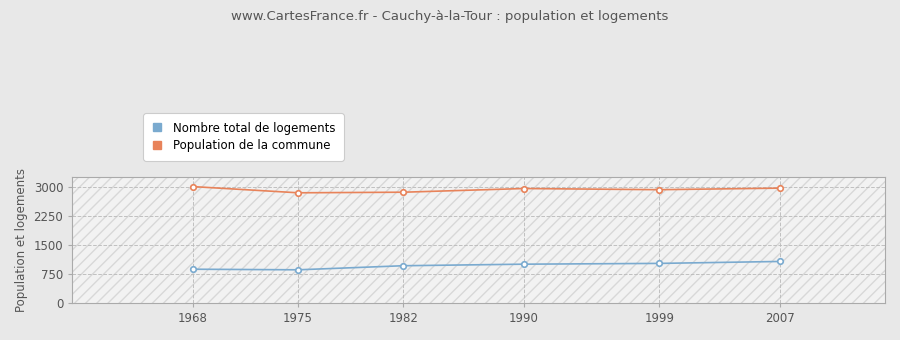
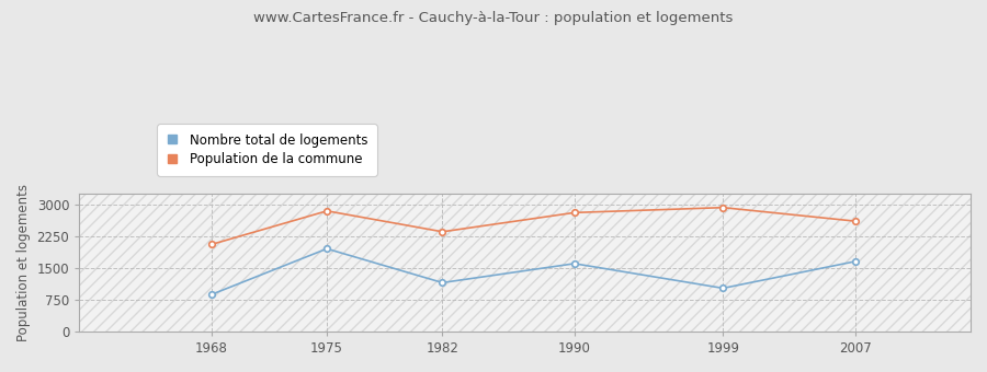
Population de la commune/1968: 3000 -> 2050
Nombre total de logements/1975: 860 -> 1950
Nombre total de logements/1982: 960 -> 1150
Population de la commune/1982: 2860 -> 2350
Nombre total de logements/1990: 1000 -> 1600
Population de la commune/1990: 2950 -> 2800
Nombre total de logements/2007: 1070 -> 1650
Population de la commune/2007: 2960 -> 2600
